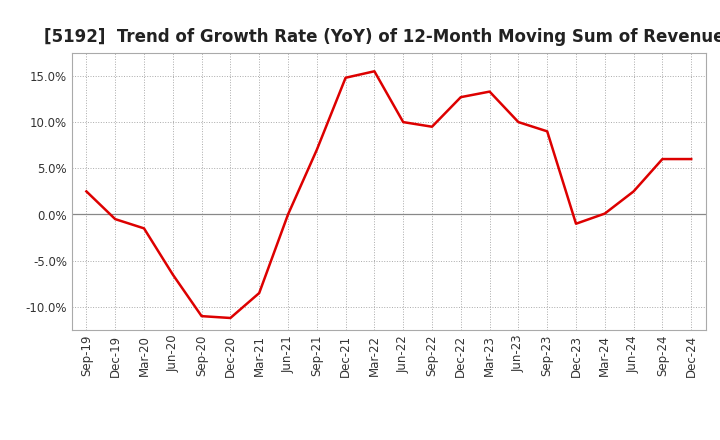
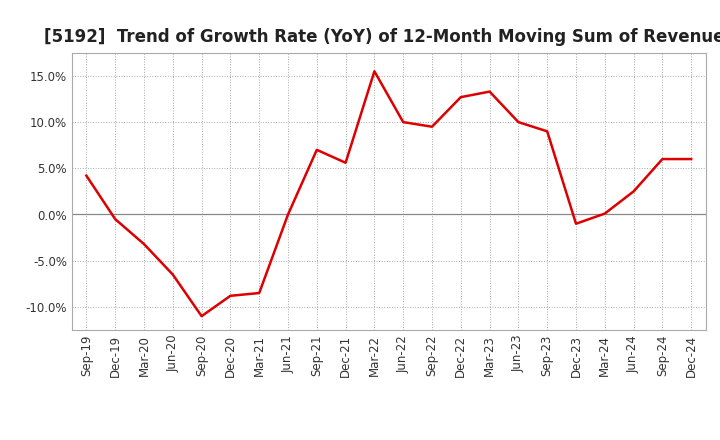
Sep-19: 2.5% -> 4.2%
Mar-20: -1.5% -> -3.2%
Dec-20: -11.2% -> -8.8%
Dec-21: 14.8% -> 5.6%
